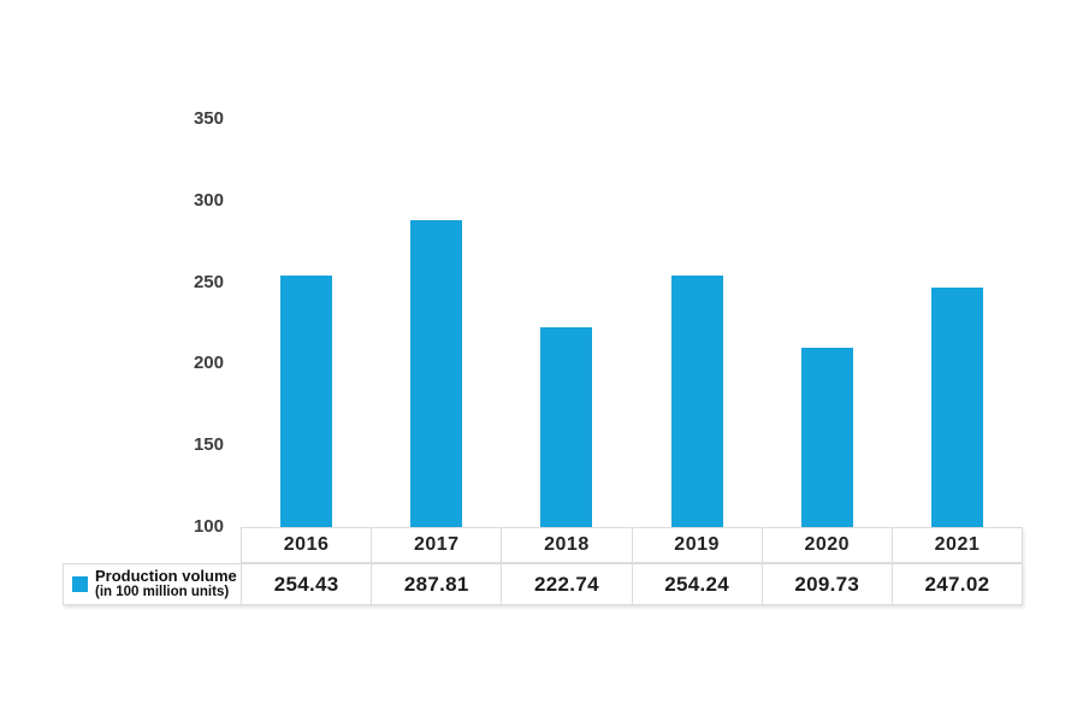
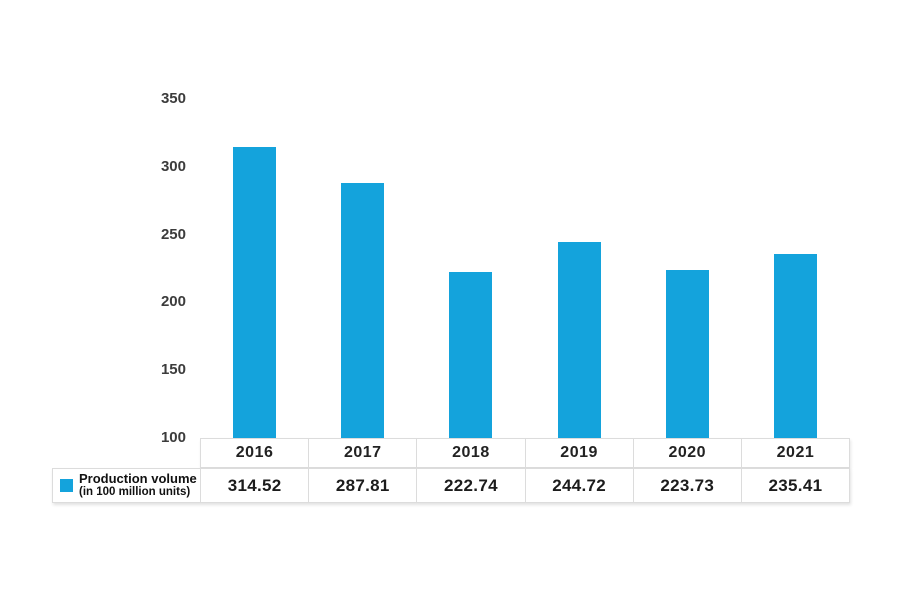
2016: 254.43 -> 314.52
2019: 254.24 -> 244.72
2020: 209.73 -> 223.73
2021: 247.02 -> 235.41
